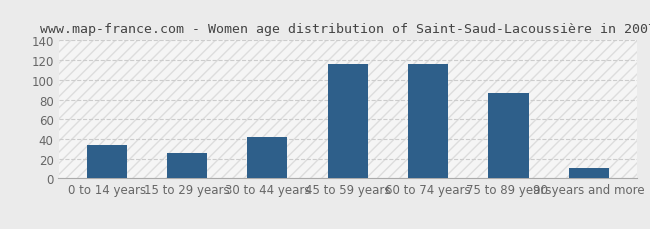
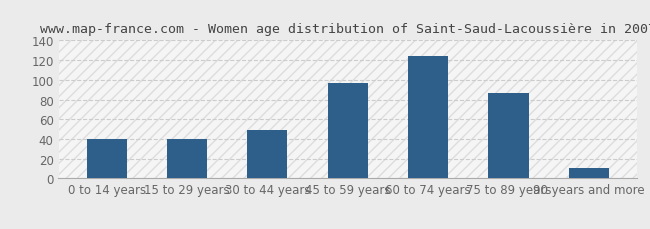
0 to 14 years: 34 -> 40
15 to 29 years: 26 -> 40
30 to 44 years: 42 -> 49
45 to 59 years: 116 -> 97
60 to 74 years: 116 -> 124
